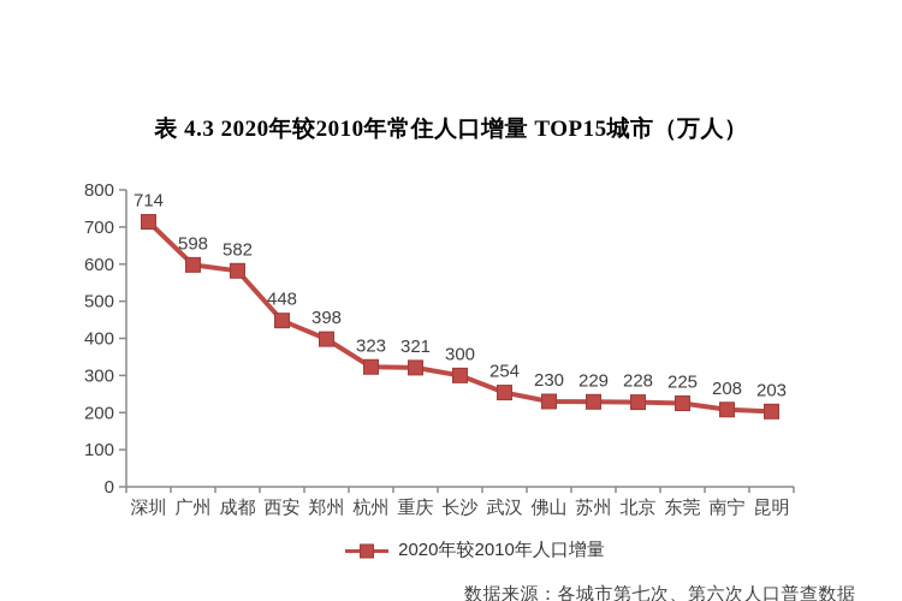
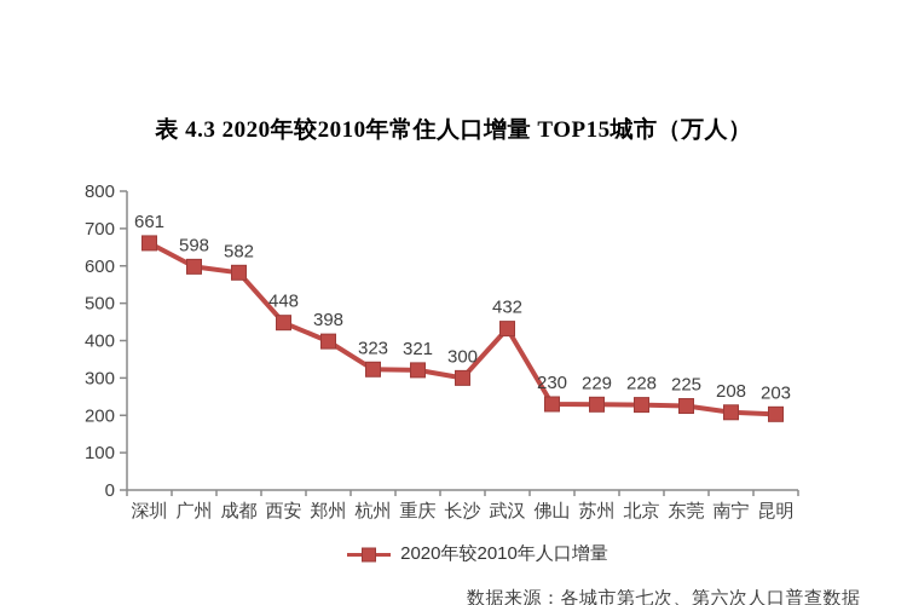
深圳: 714 -> 661
武汉: 254 -> 432
